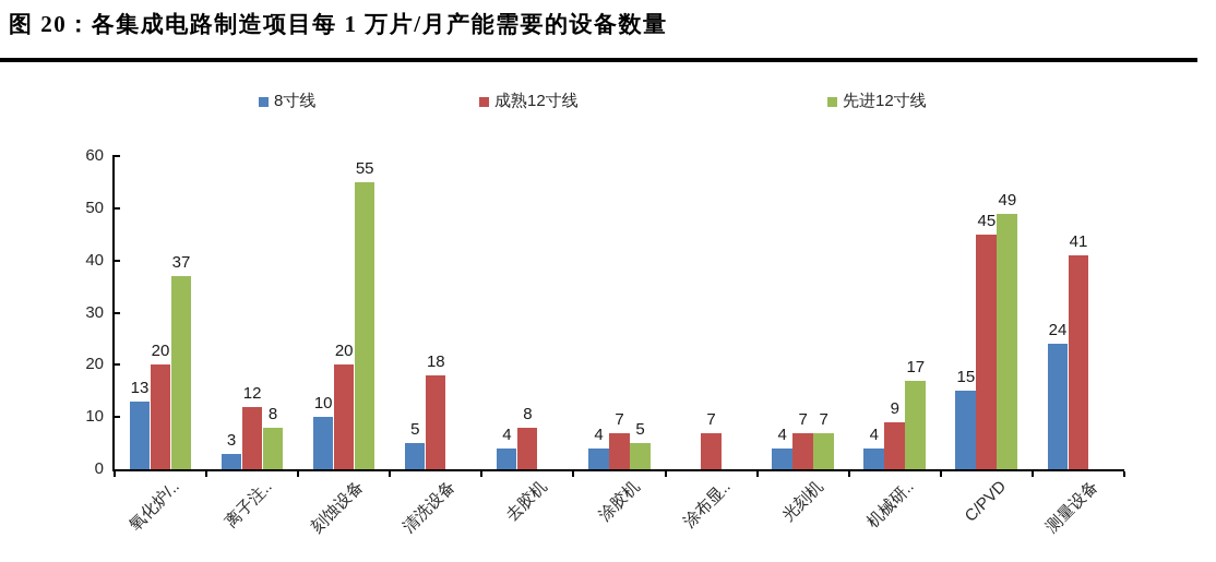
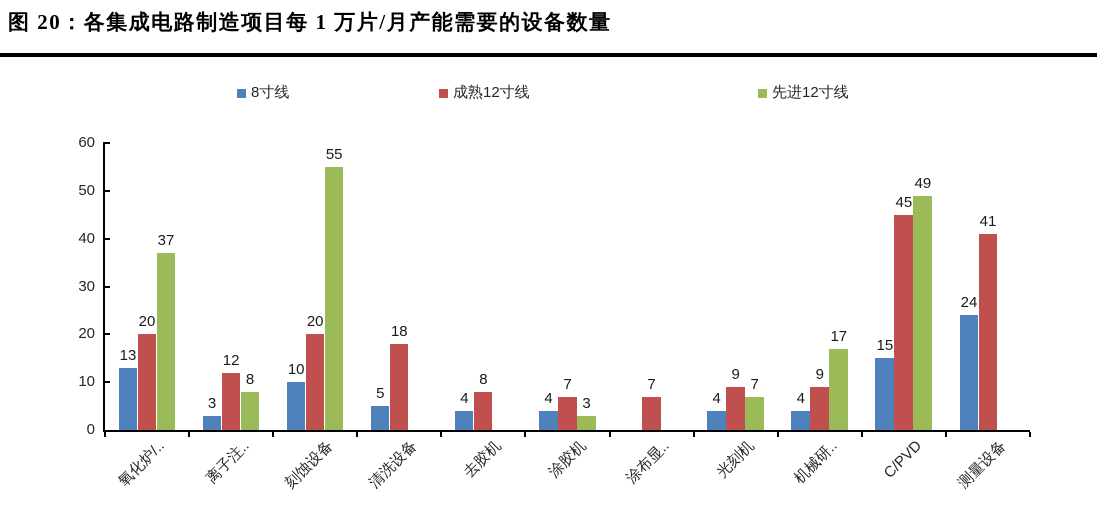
先进12寸线/涂胶机: 5 -> 3
成熟12寸线/光刻机: 7 -> 9
